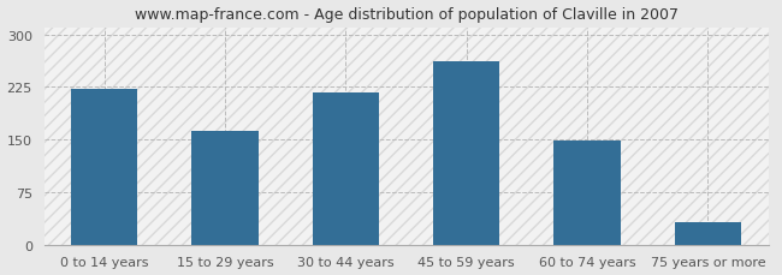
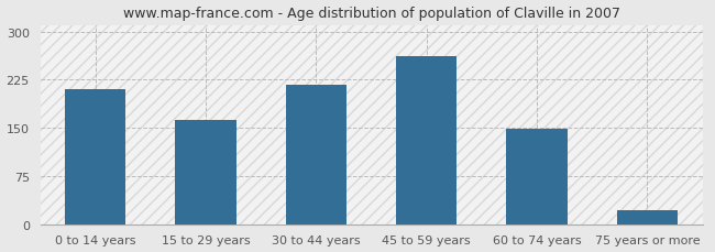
0 to 14 years: 222 -> 210
75 years or more: 32 -> 22
